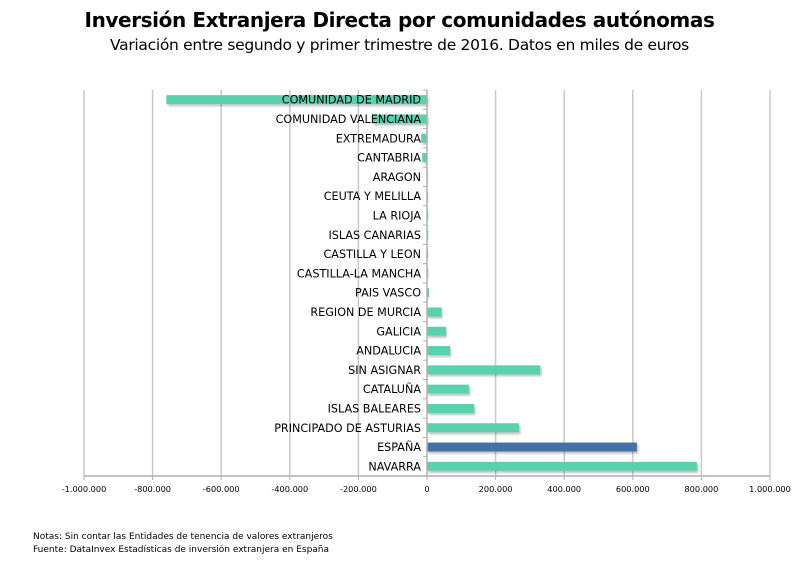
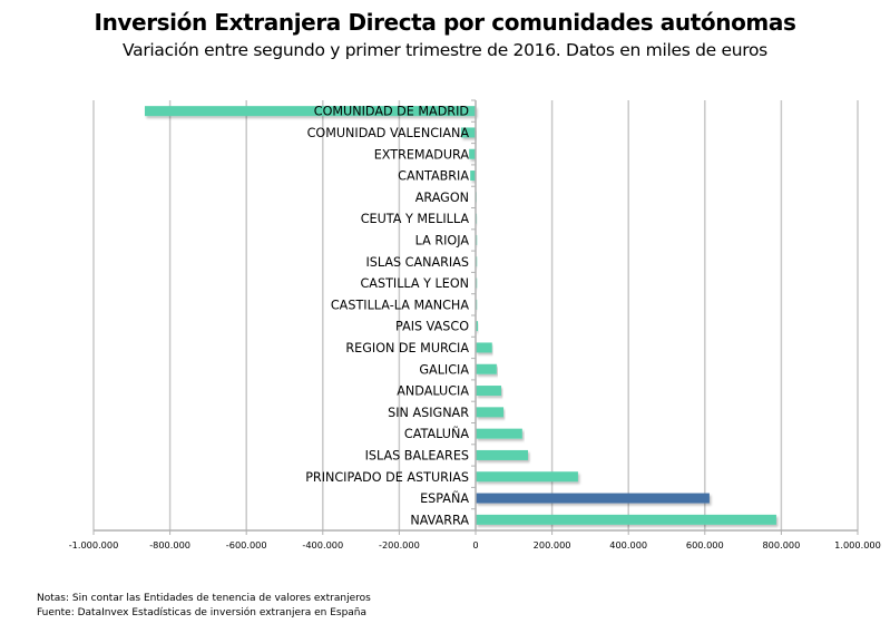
COMUNIDAD DE MADRID: -760000 -> -870000
COMUNIDAD VALENCIANA: -160000 -> -40000
SIN ASIGNAR: 330000 -> 70000
